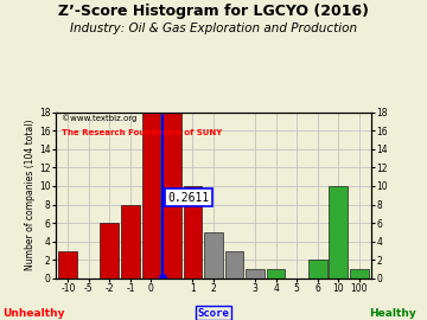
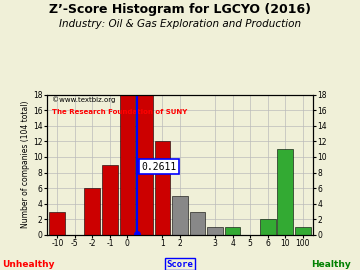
-1: 8 -> 9
1: 10 -> 12
10: 10 -> 11
